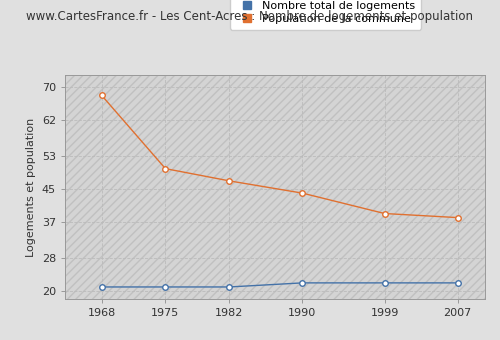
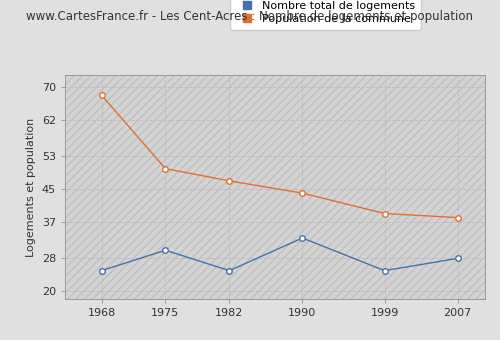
Nombre total de logements/1968: 21 -> 25
Nombre total de logements/1975: 21 -> 30
Nombre total de logements/1982: 21 -> 25
Nombre total de logements/1990: 22 -> 33
Nombre total de logements/1999: 22 -> 25
Nombre total de logements/2007: 22 -> 28
